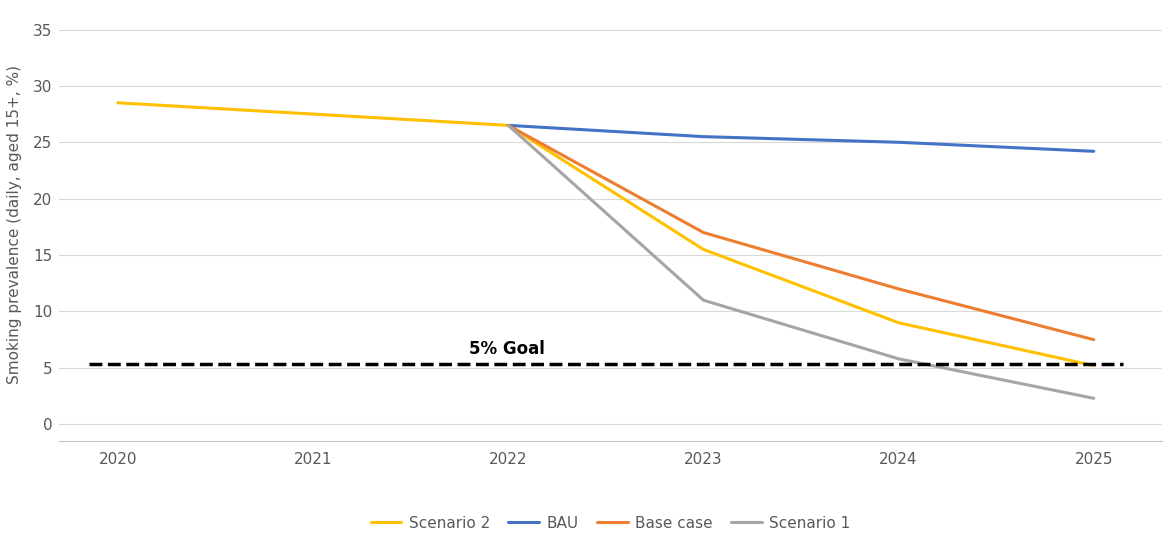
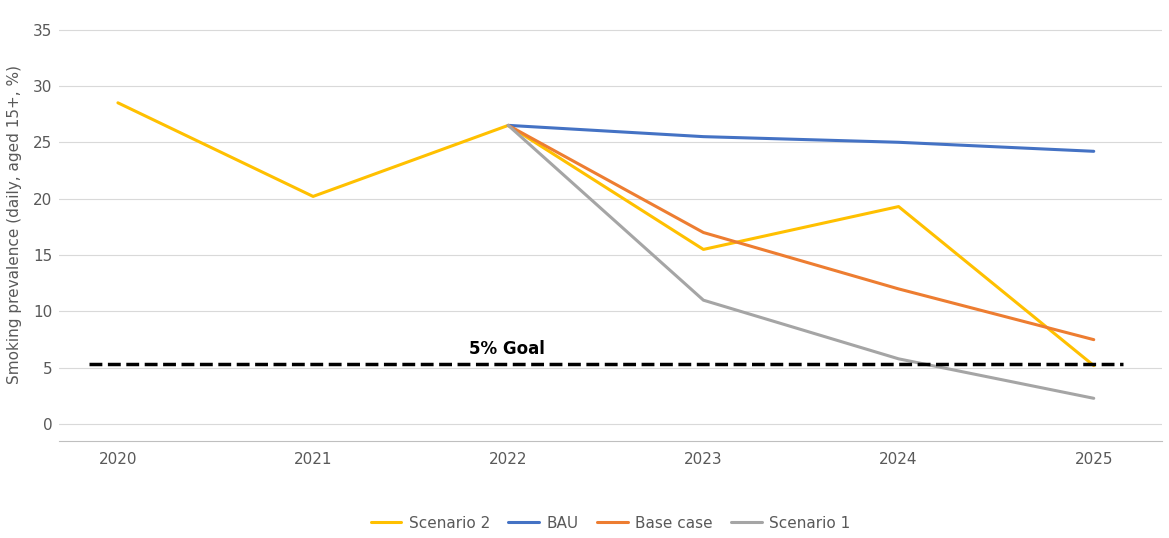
Scenario 2/2021: 27.5 -> 20.2
Scenario 2/2024: 9.0 -> 19.3
